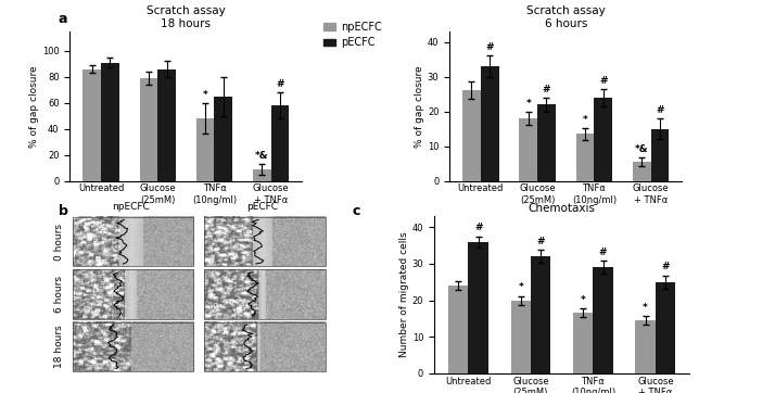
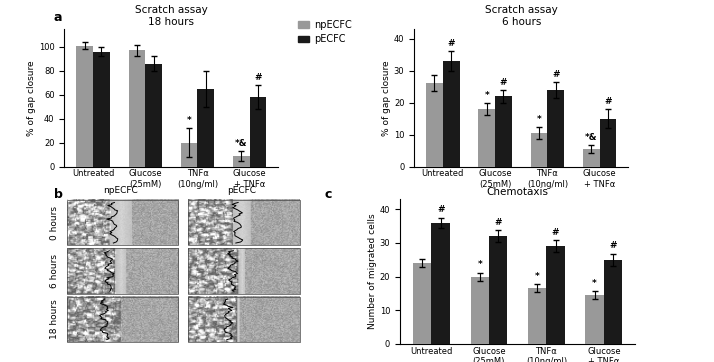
Scratch assay 18 hours/npECFC/Untreated: 86 -> 101
Scratch assay 18 hours/pECFC/Untreated: 91 -> 96
Scratch assay 18 hours/npECFC/Glucose (25mM): 79 -> 97
Scratch assay 18 hours/npECFC/TNFα (10ng/ml): 48 -> 20
Scratch assay 6 hours/npECFC/TNFα (10ng/ml): 13.5 -> 10.5
